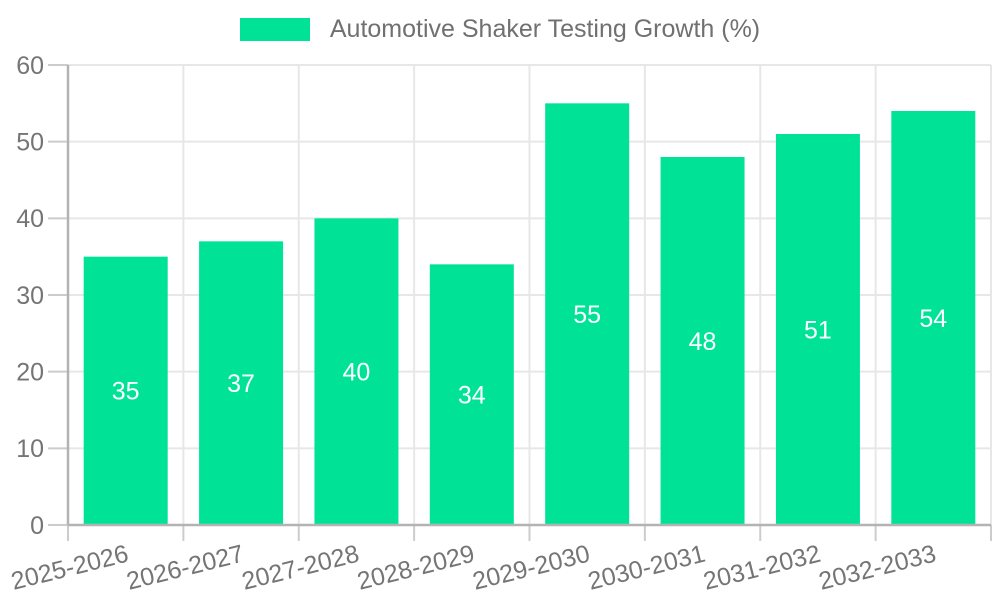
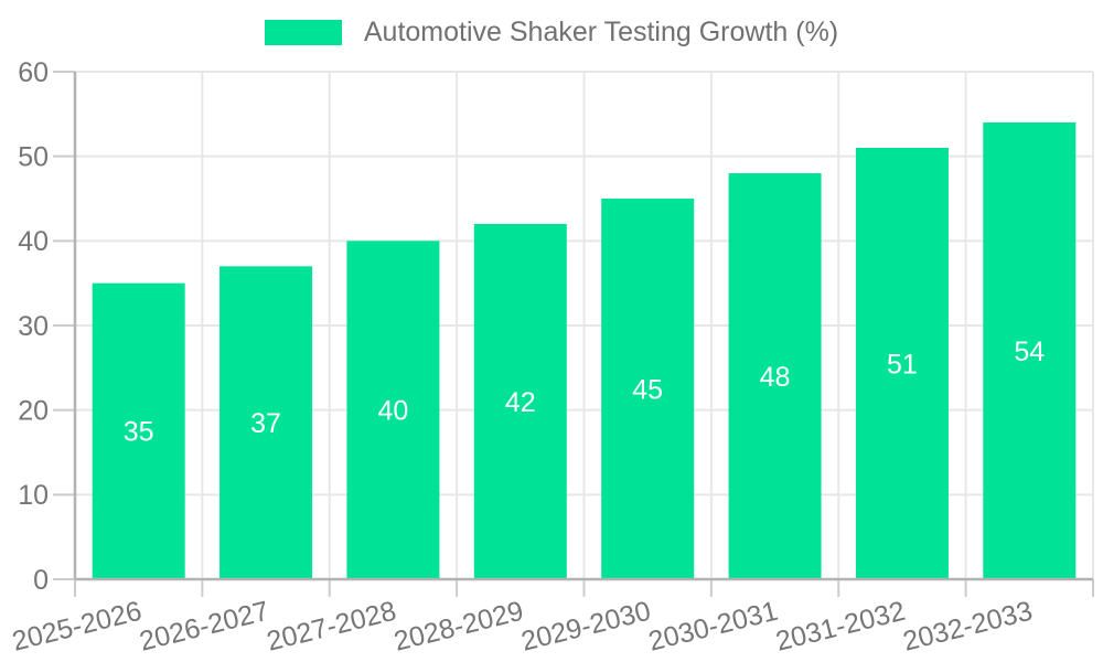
2028-2029: 34 -> 42
2029-2030: 55 -> 45
